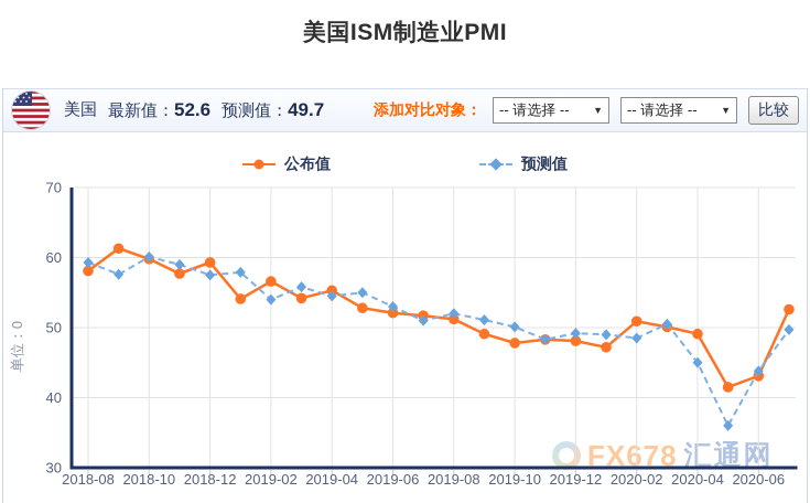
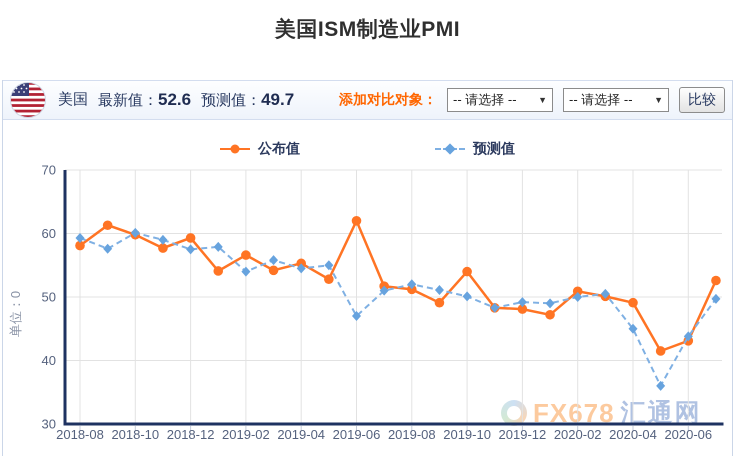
公布值/2019-06: 52 -> 62
预测值/2019-06: 53 -> 47
公布值/2019-10: 48 -> 54
预测值/2020-02: 48 -> 50
